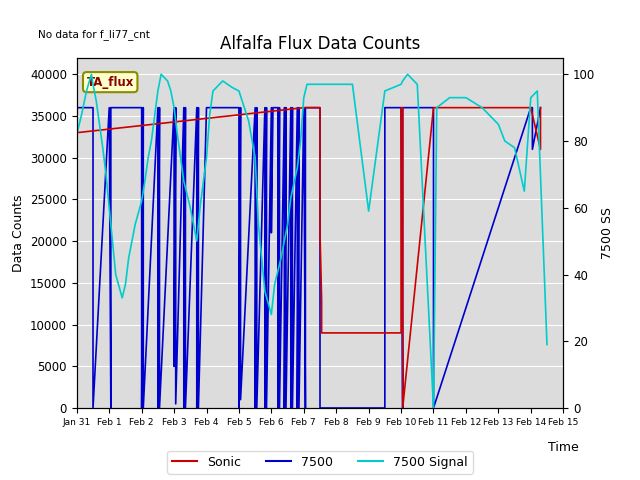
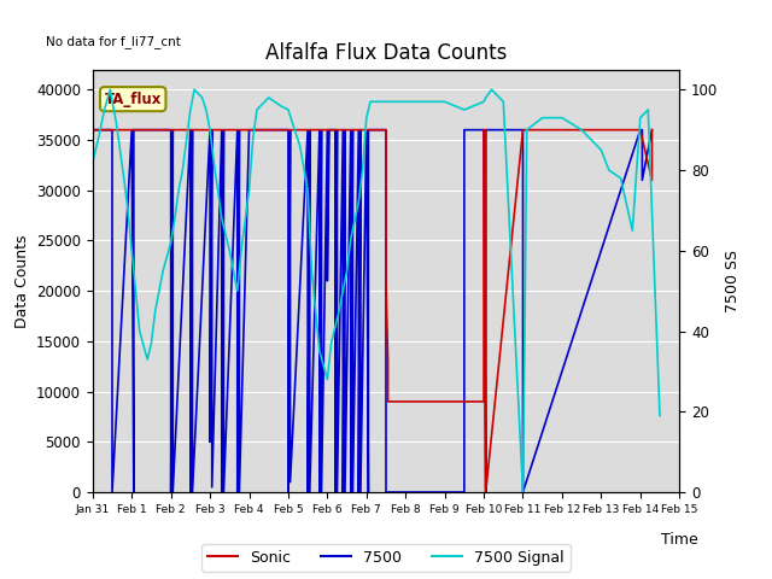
Sonic/Jan 31: 33000 -> 36000
7500 Signal/Feb 9: 59 -> 97
